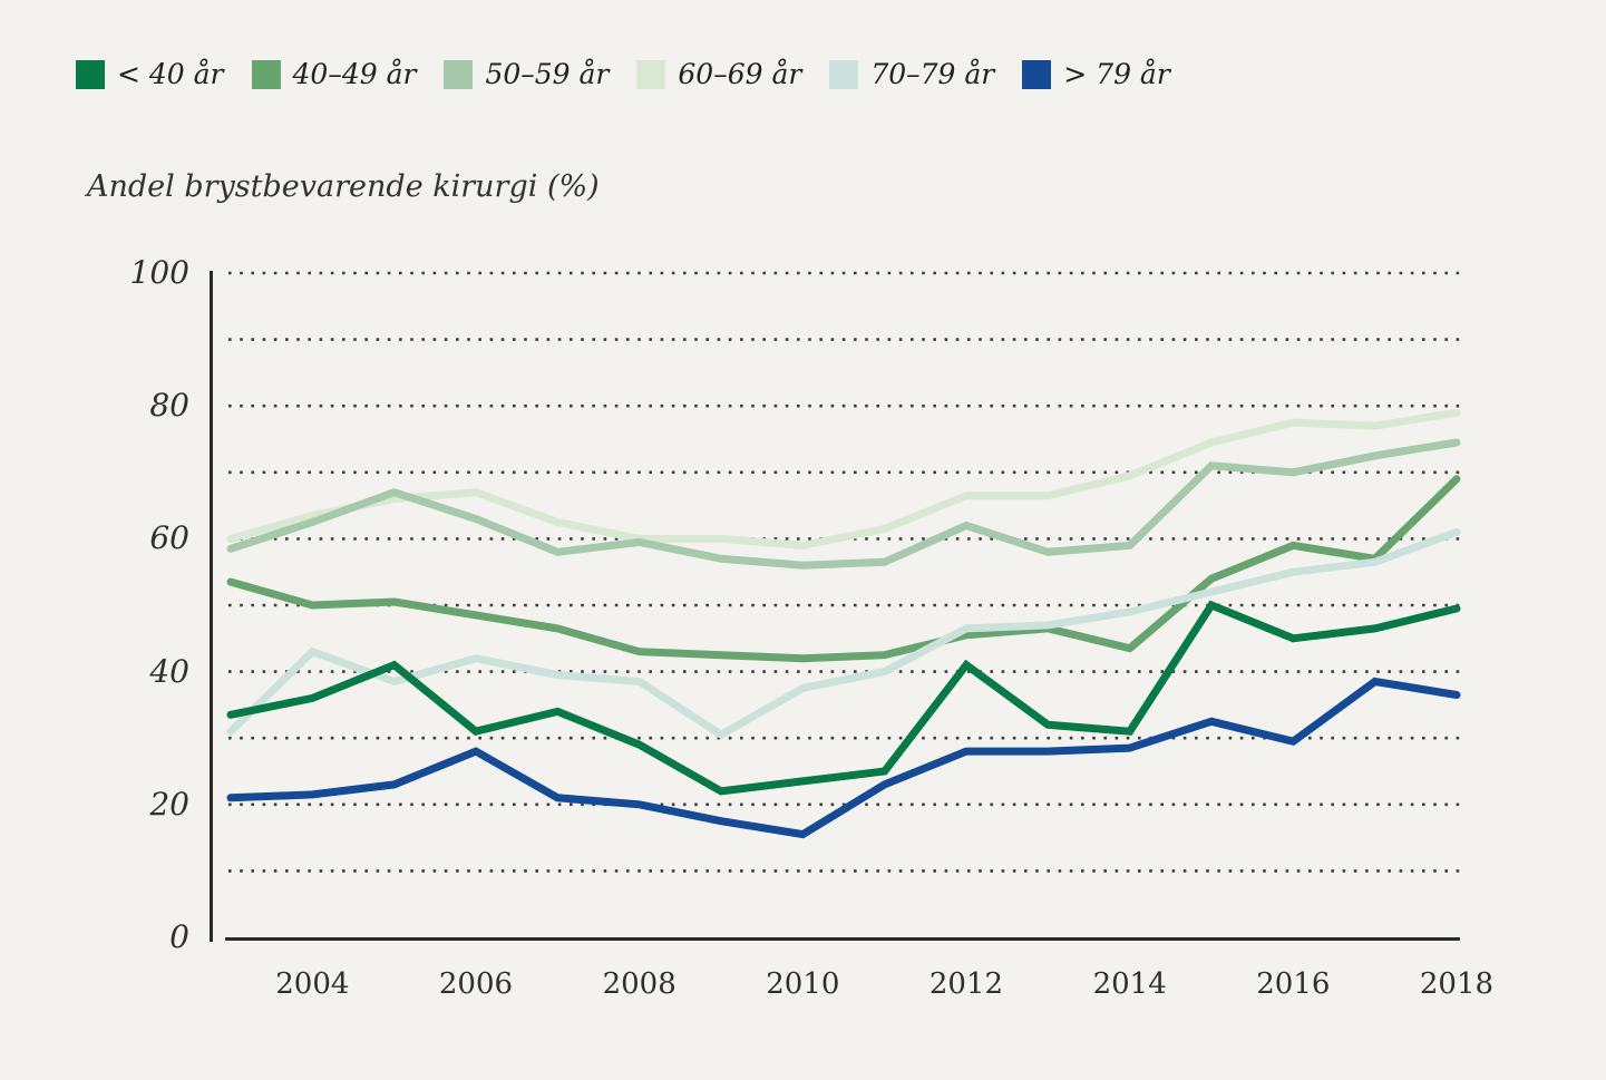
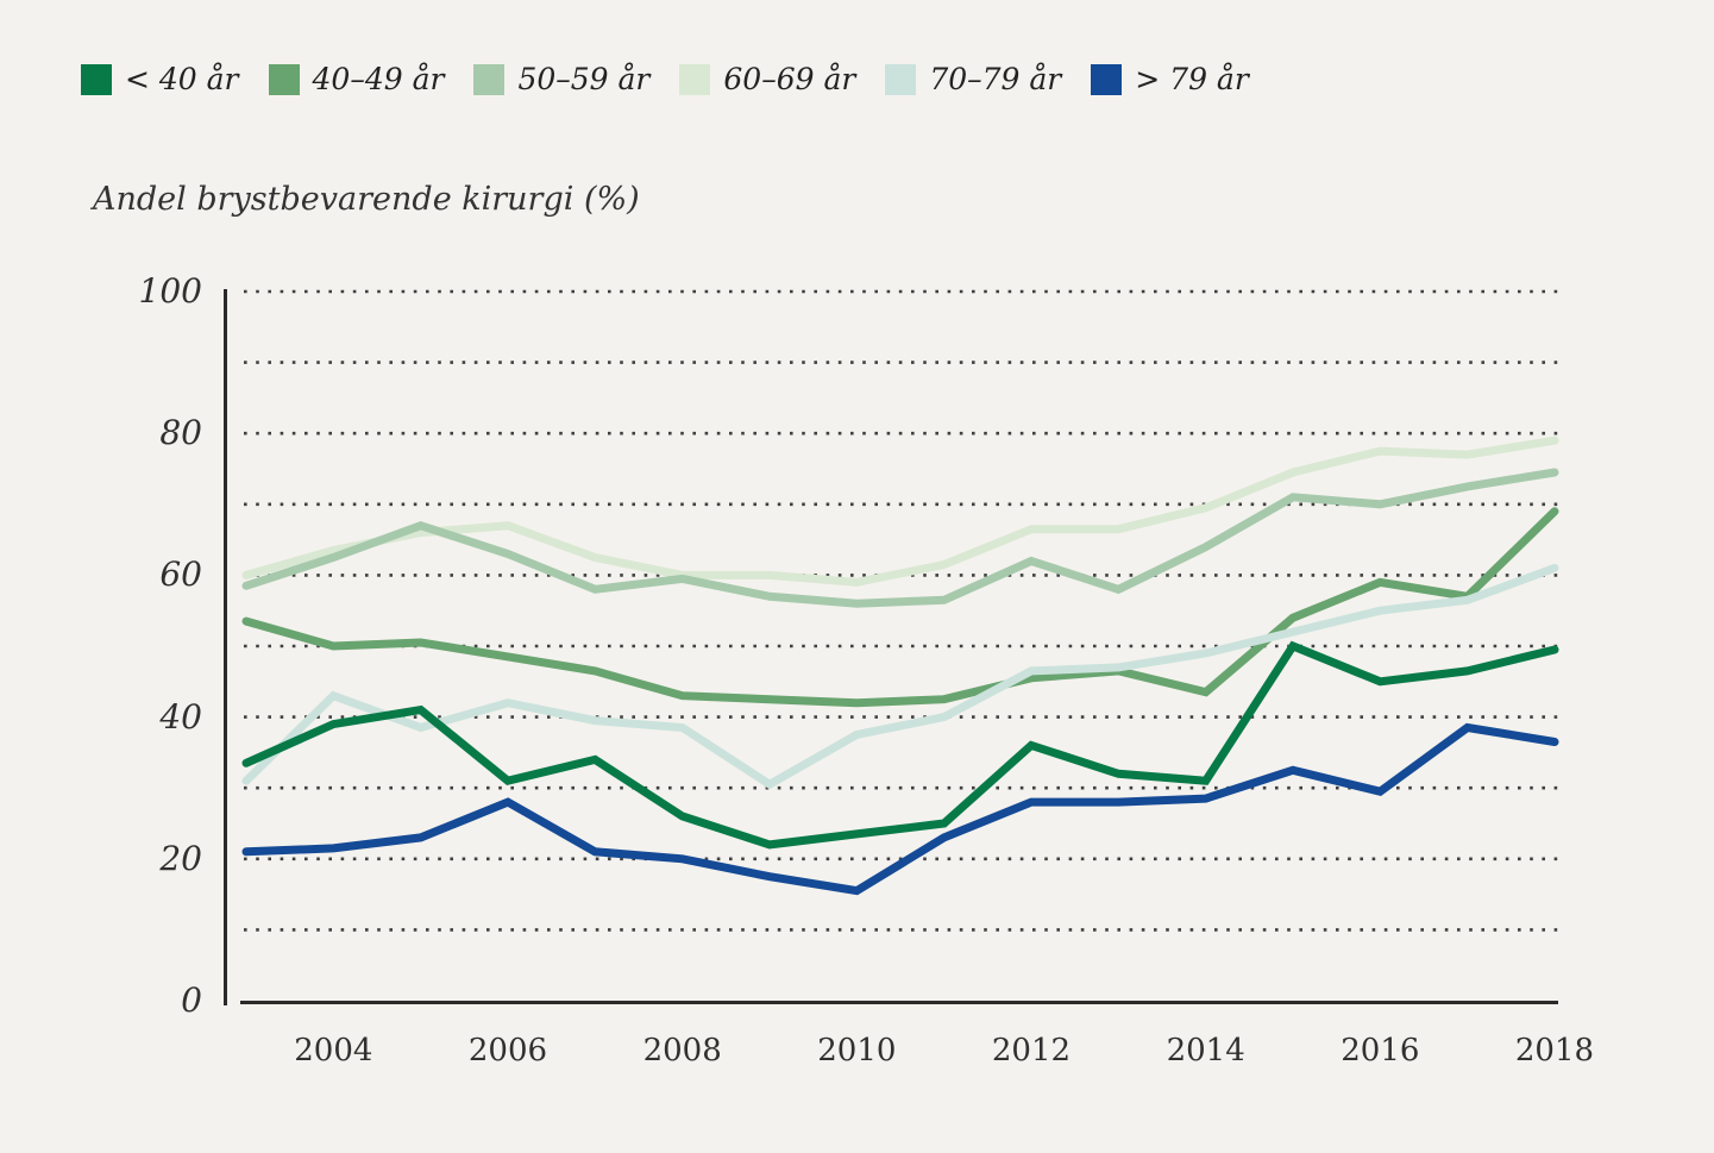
< 40 år/2004: 36 -> 39
< 40 år/2008: 29 -> 26
< 40 år/2012: 41 -> 36
50–59 år/2014: 59 -> 64
